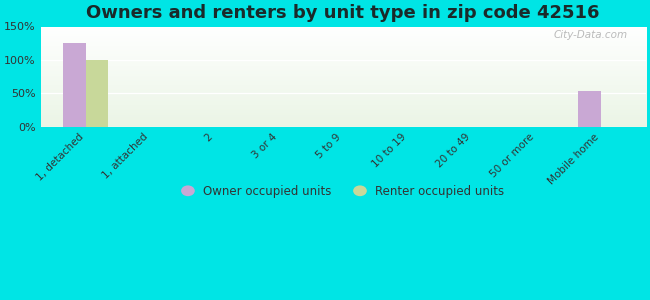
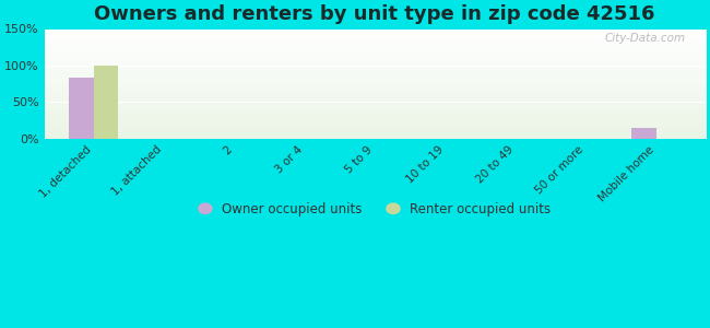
Owner occupied units/1, detached: 126% -> 83%
Owner occupied units/Mobile home: 54% -> 15%
